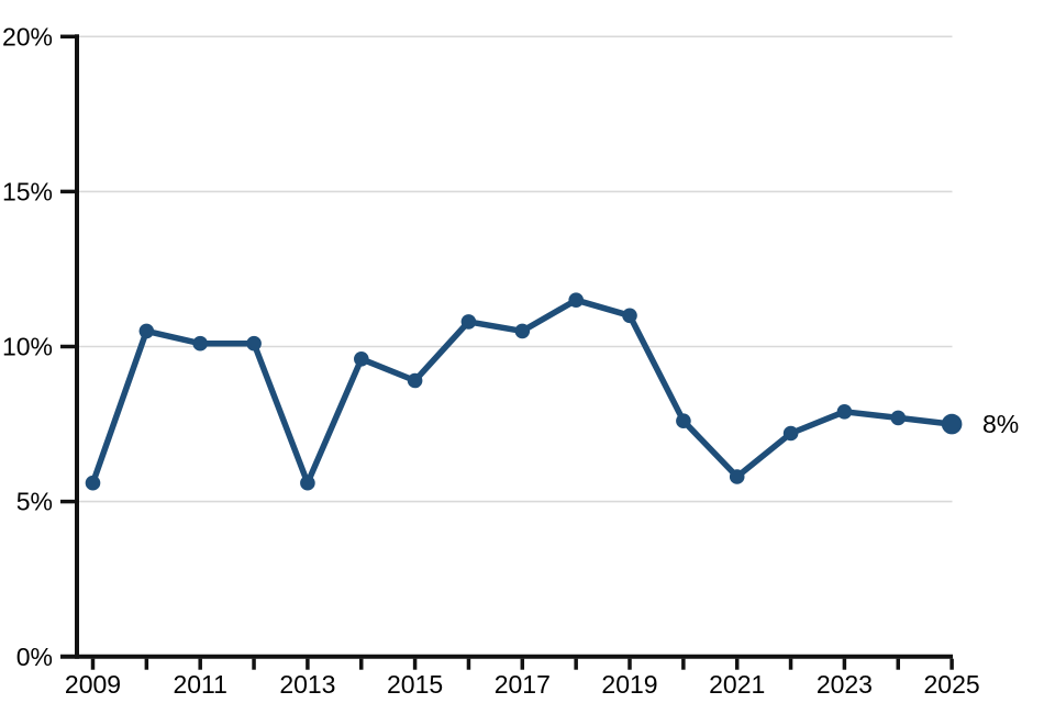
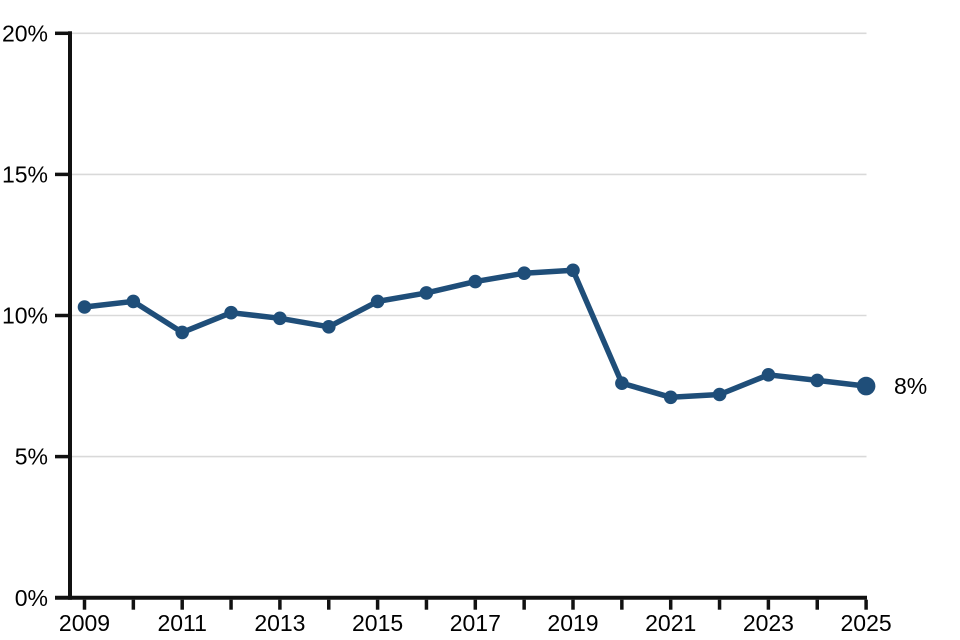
2009: 5.6% -> 10.3%
2011: 10.1% -> 9.4%
2013: 5.6% -> 9.9%
2015: 8.9% -> 10.5%
2017: 10.5% -> 11.2%
2019: 11.0% -> 11.6%
2021: 5.8% -> 7.1%
